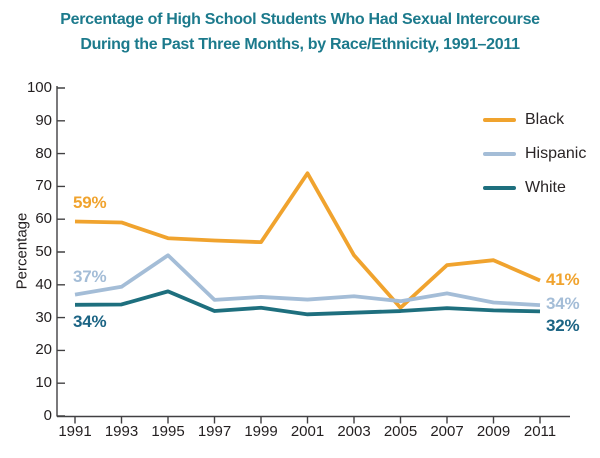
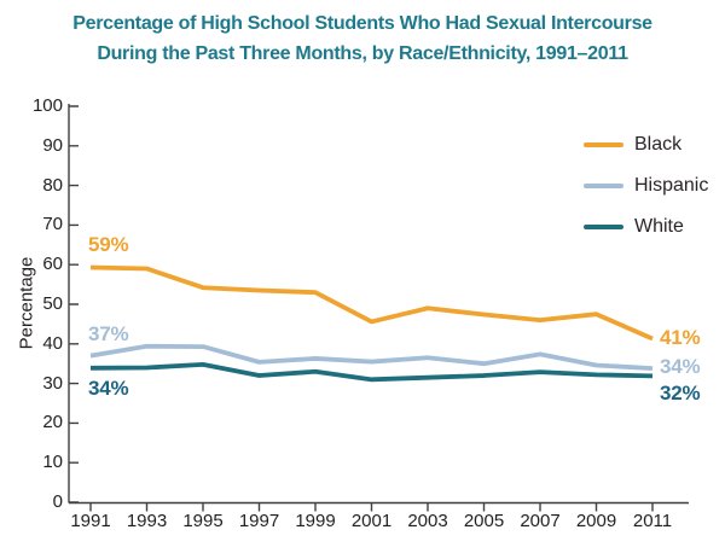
Hispanic/1995: 49 -> 39
White/1995: 38 -> 35
Black/2001: 74 -> 46
Black/2005: 33 -> 47
